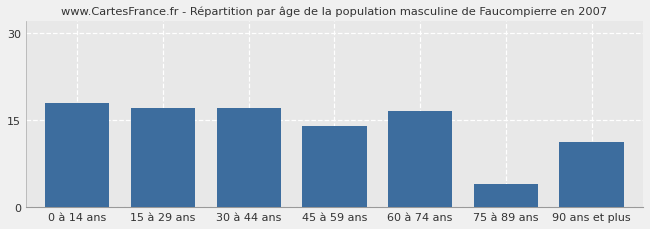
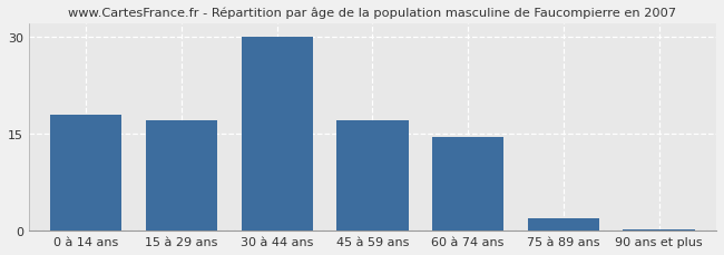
30 à 44 ans: 17.0 -> 30.0
45 à 59 ans: 14.0 -> 17.0
60 à 74 ans: 16.6 -> 14.5
75 à 89 ans: 4.0 -> 2.0
90 ans et plus: 11.2 -> 0.2
